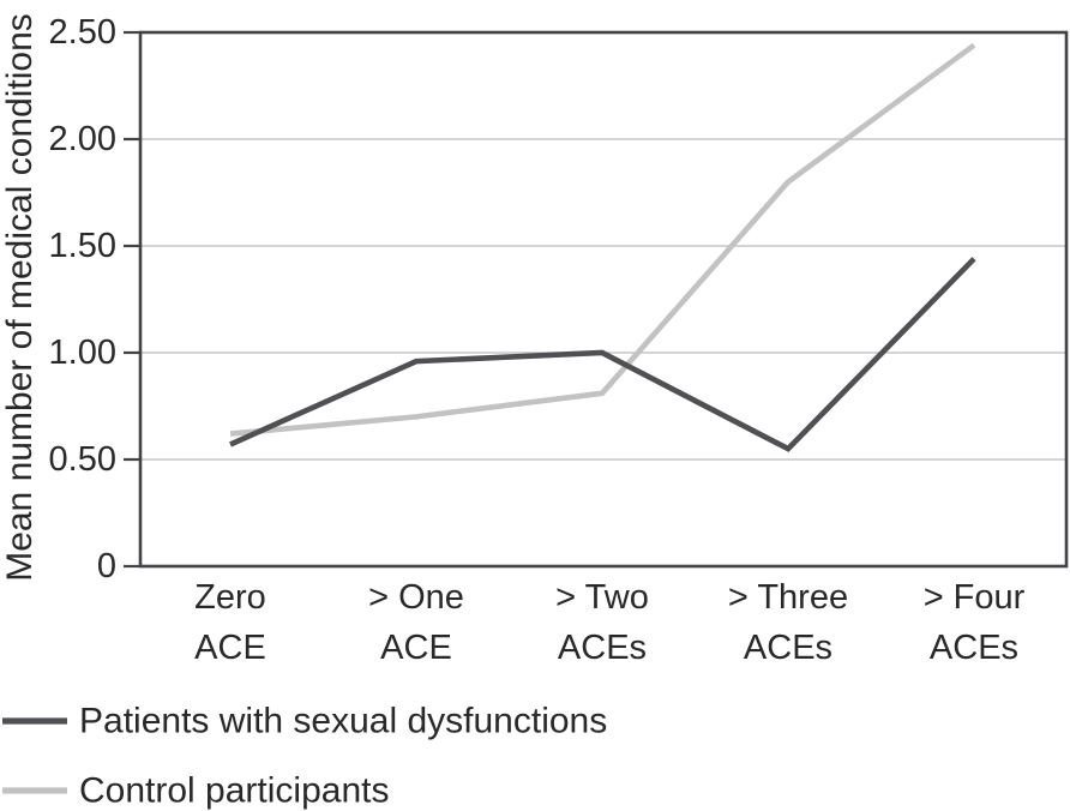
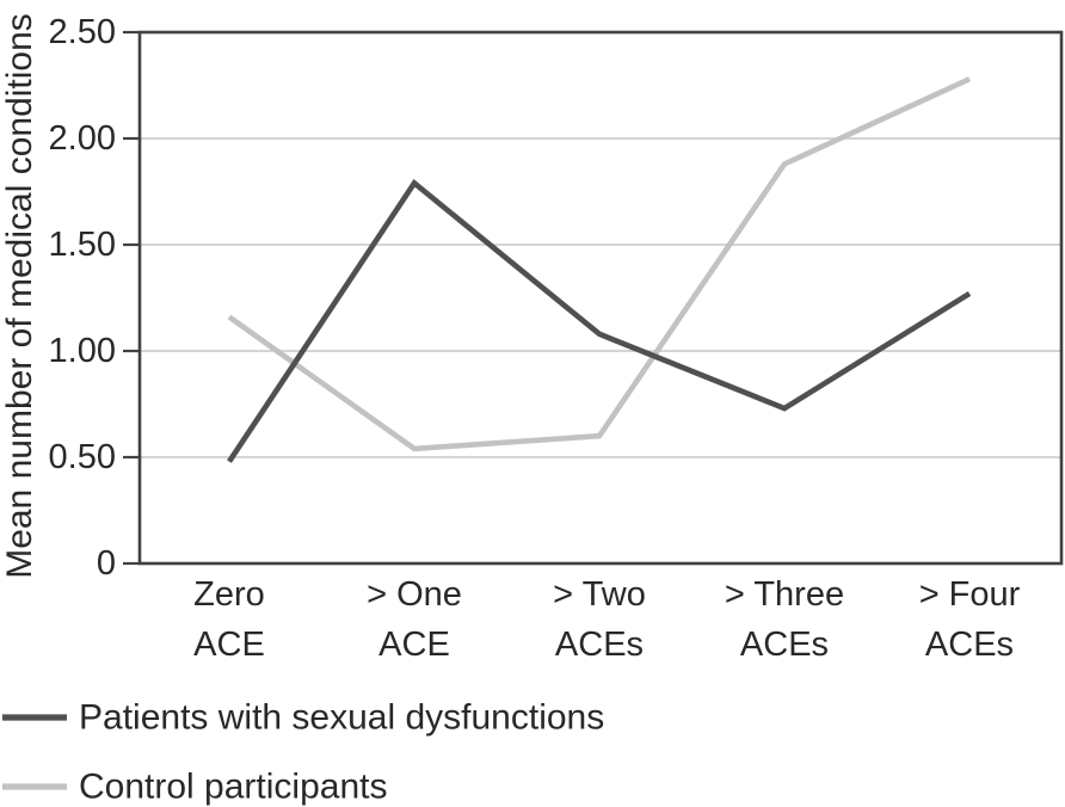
Patients with sexual dysfunctions/Zero ACE: 0.57 -> 0.48
Control participants/Zero ACE: 0.62 -> 1.16
Patients with sexual dysfunctions/> One ACE: 0.96 -> 1.79
Control participants/> One ACE: 0.70 -> 0.54
Patients with sexual dysfunctions/> Two ACEs: 1.00 -> 1.08
Control participants/> Two ACEs: 0.81 -> 0.60
Patients with sexual dysfunctions/> Three ACEs: 0.55 -> 0.73
Control participants/> Three ACEs: 1.80 -> 1.88
Patients with sexual dysfunctions/> Four ACEs: 1.44 -> 1.27
Control participants/> Four ACEs: 2.44 -> 2.28
